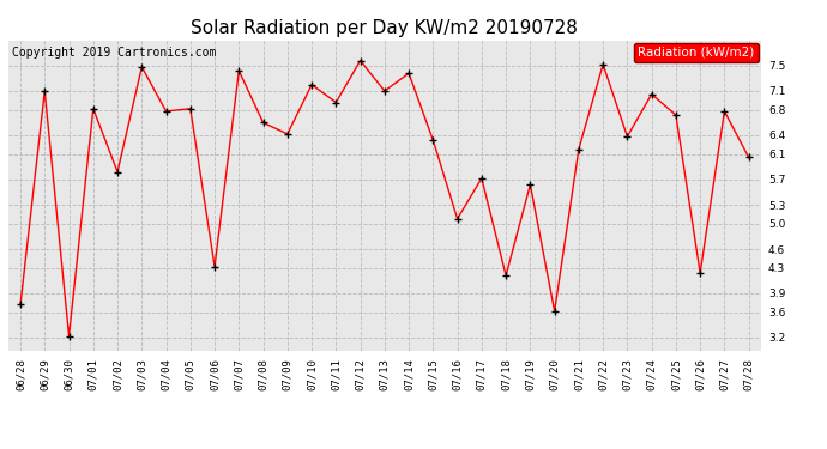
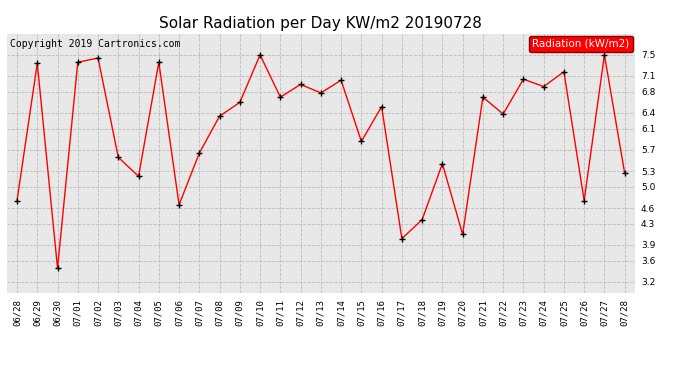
06/28: 3.72 -> 4.74
06/29: 7.10 -> 7.34
06/30: 3.22 -> 3.46
07/01: 6.82 -> 7.36
07/02: 5.82 -> 7.44
07/03: 7.48 -> 5.56
07/04: 6.78 -> 5.20
07/05: 6.82 -> 7.36
07/06: 4.32 -> 4.66
07/07: 7.42 -> 5.64
07/08: 6.60 -> 6.34
07/09: 6.42 -> 6.60
07/10: 7.20 -> 7.50
07/11: 6.92 -> 6.70
07/12: 7.58 -> 6.94
07/13: 7.10 -> 6.78
07/14: 7.38 -> 7.02
07/15: 6.32 -> 5.86
07/16: 5.08 -> 6.52
07/17: 5.72 -> 4.02
07/18: 4.18 -> 4.38
07/19: 5.62 -> 5.44
07/20: 3.62 -> 4.10
07/21: 6.18 -> 6.70
07/22: 7.52 -> 6.38
07/23: 6.38 -> 7.04
07/24: 7.05 -> 6.90
07/25: 6.72 -> 7.18
07/26: 4.22 -> 4.74
07/27: 6.78 -> 7.50
07/28: 6.05 -> 5.26
